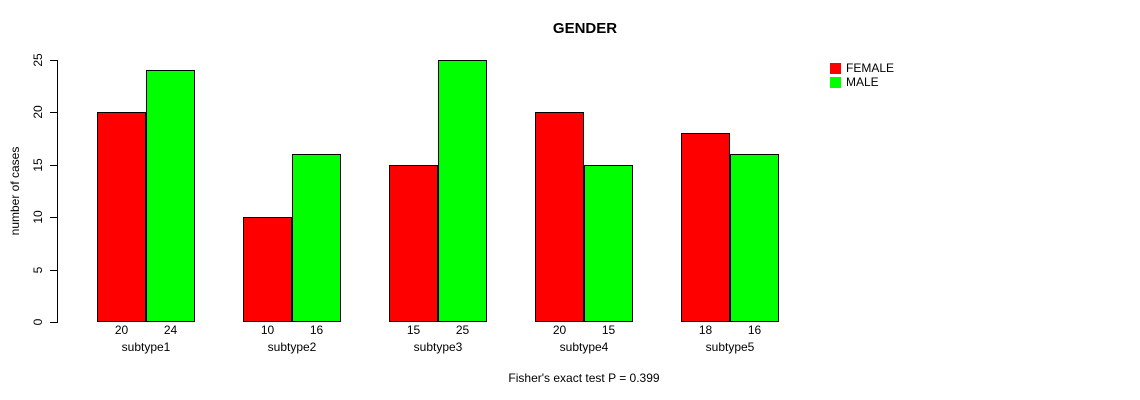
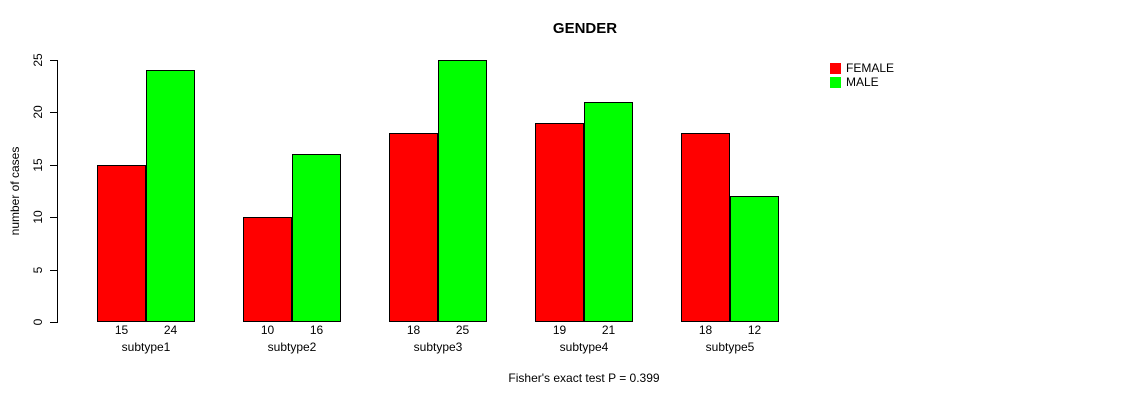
FEMALE/subtype1: 20 -> 15
FEMALE/subtype3: 15 -> 18
FEMALE/subtype4: 20 -> 19
MALE/subtype4: 15 -> 21
MALE/subtype5: 16 -> 12
